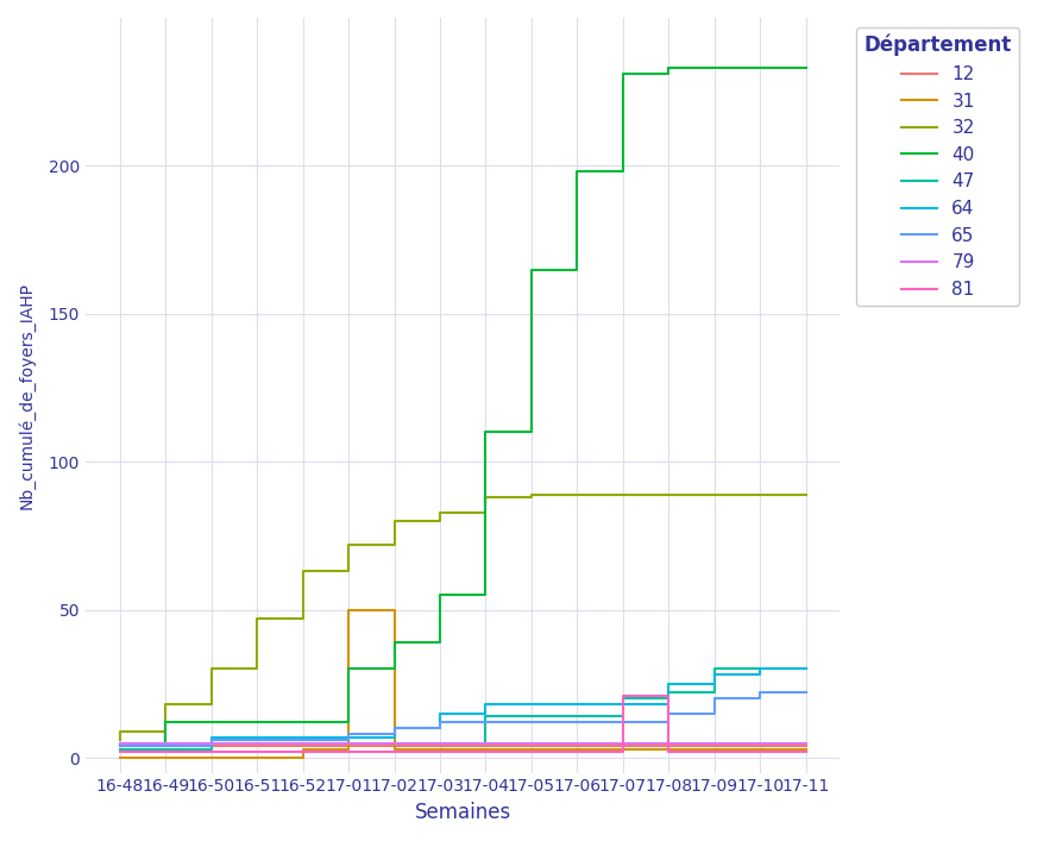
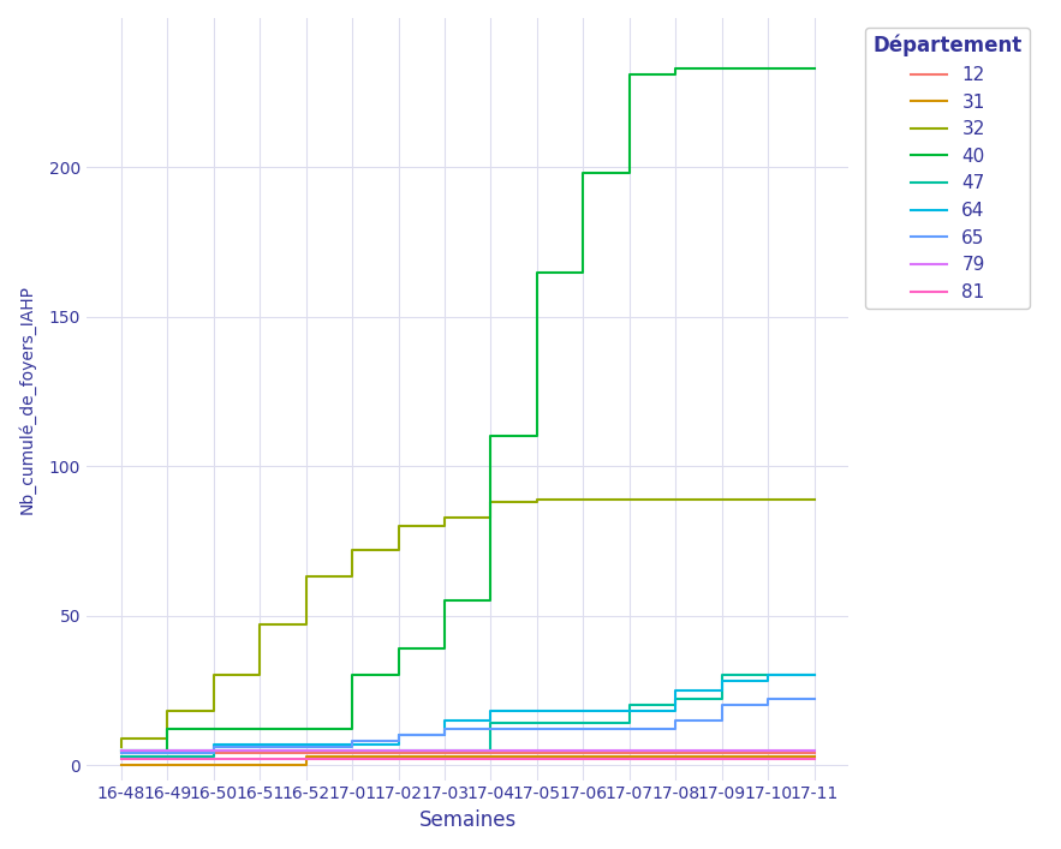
31/17-02: 50 -> 3
81/17-08: 21 -> 2
